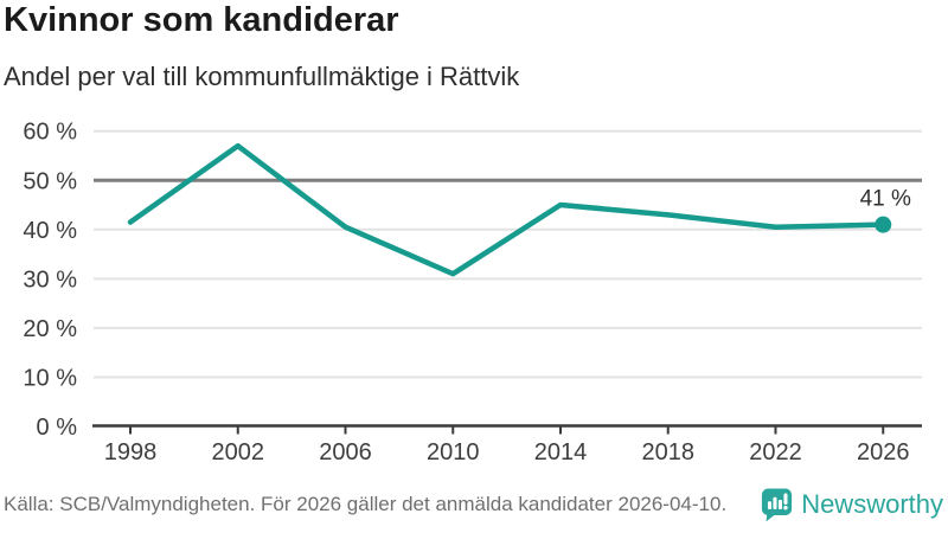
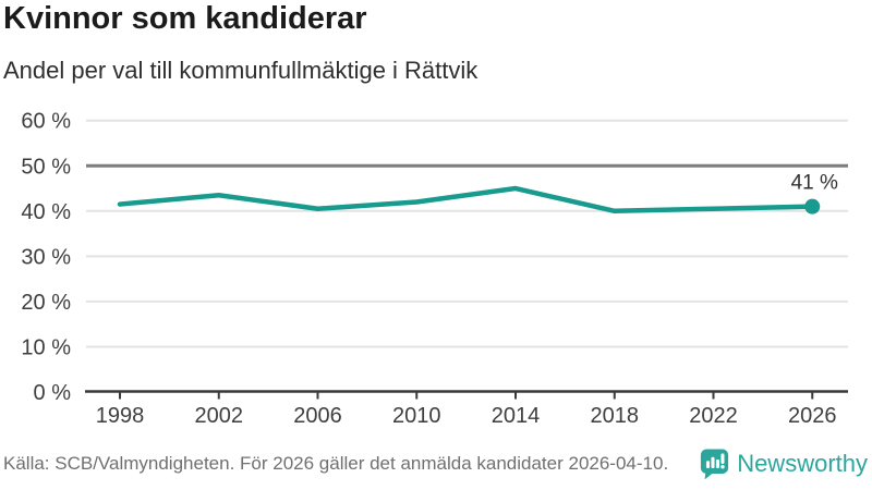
2002: 57% -> 44%
2010: 31% -> 42%
2018: 43% -> 40%
